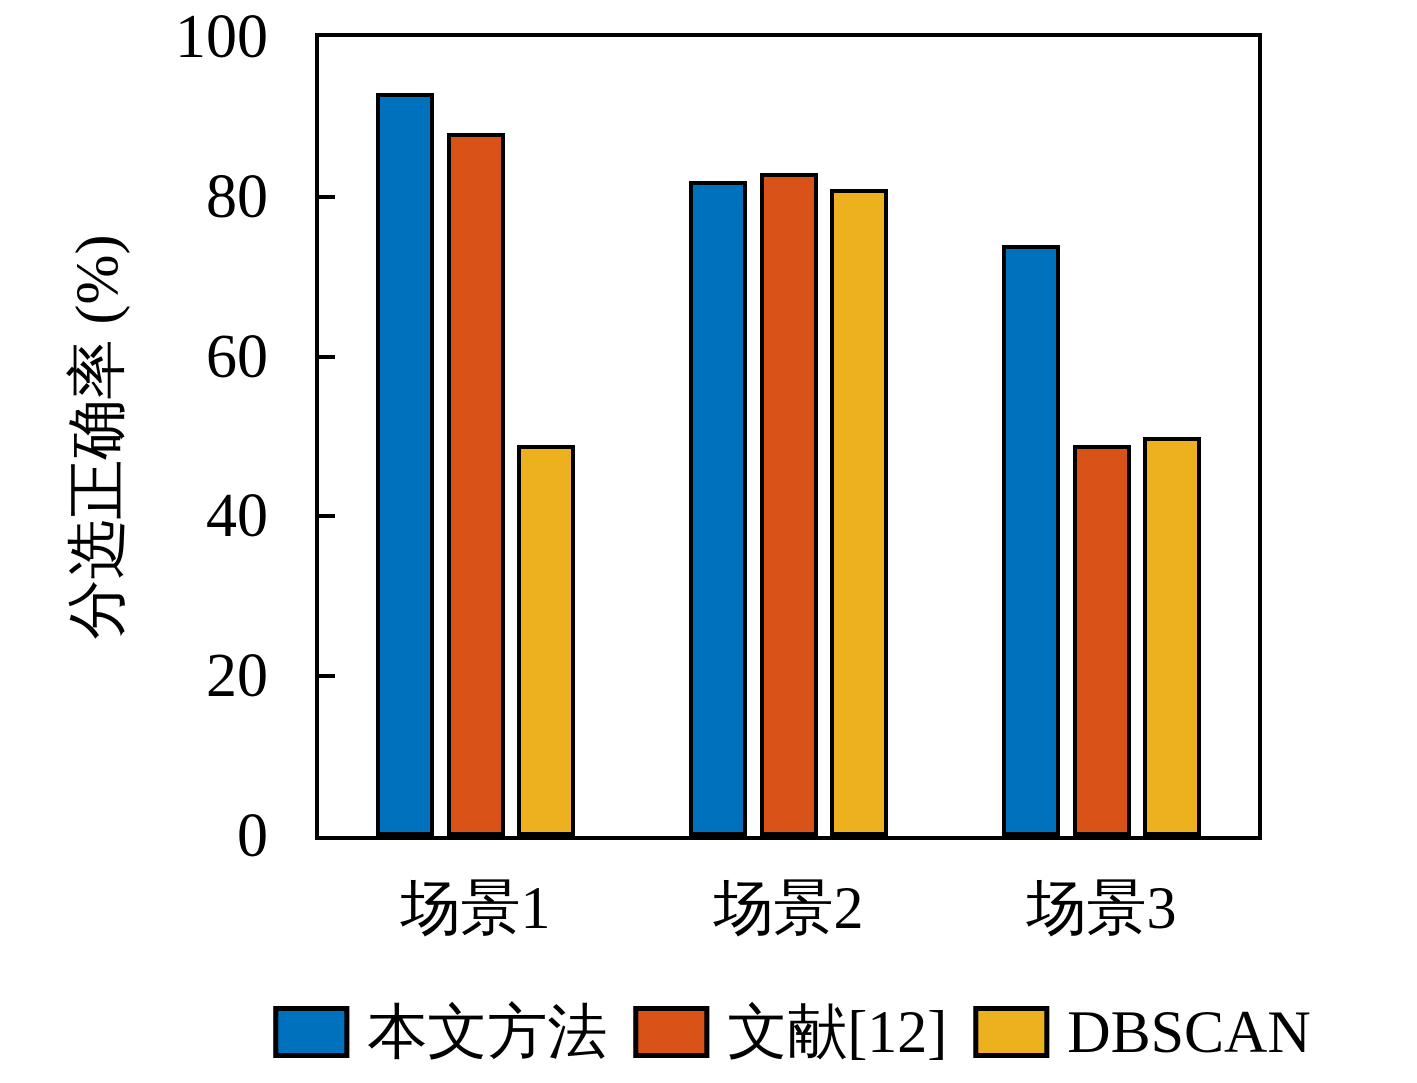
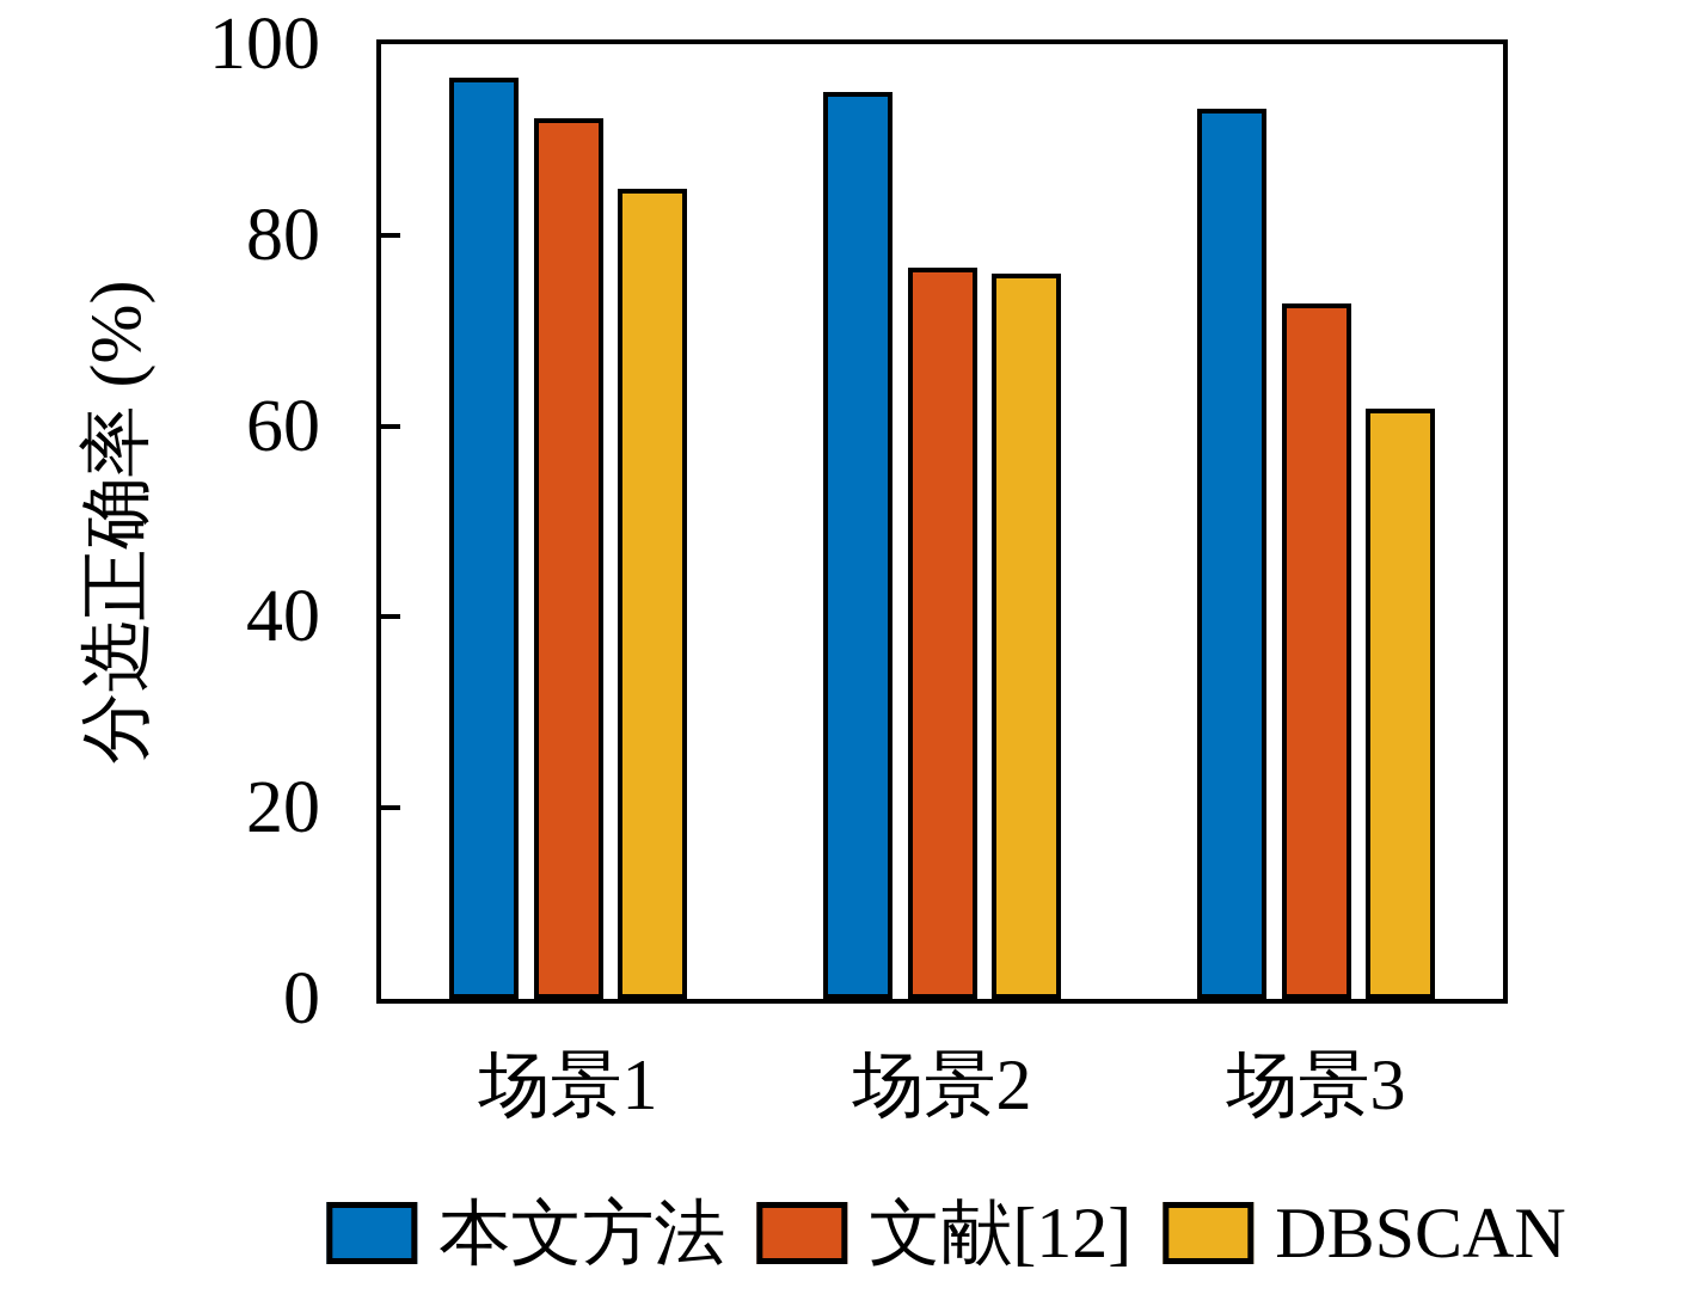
本文方法/场景1: 93 -> 96
文献[12]/场景1: 88 -> 92
DBSCAN/场景1: 49 -> 85
本文方法/场景2: 82 -> 95
文献[12]/场景2: 83 -> 77
DBSCAN/场景2: 81 -> 76
本文方法/场景3: 74 -> 93
文献[12]/场景3: 49 -> 73
DBSCAN/场景3: 50 -> 62
